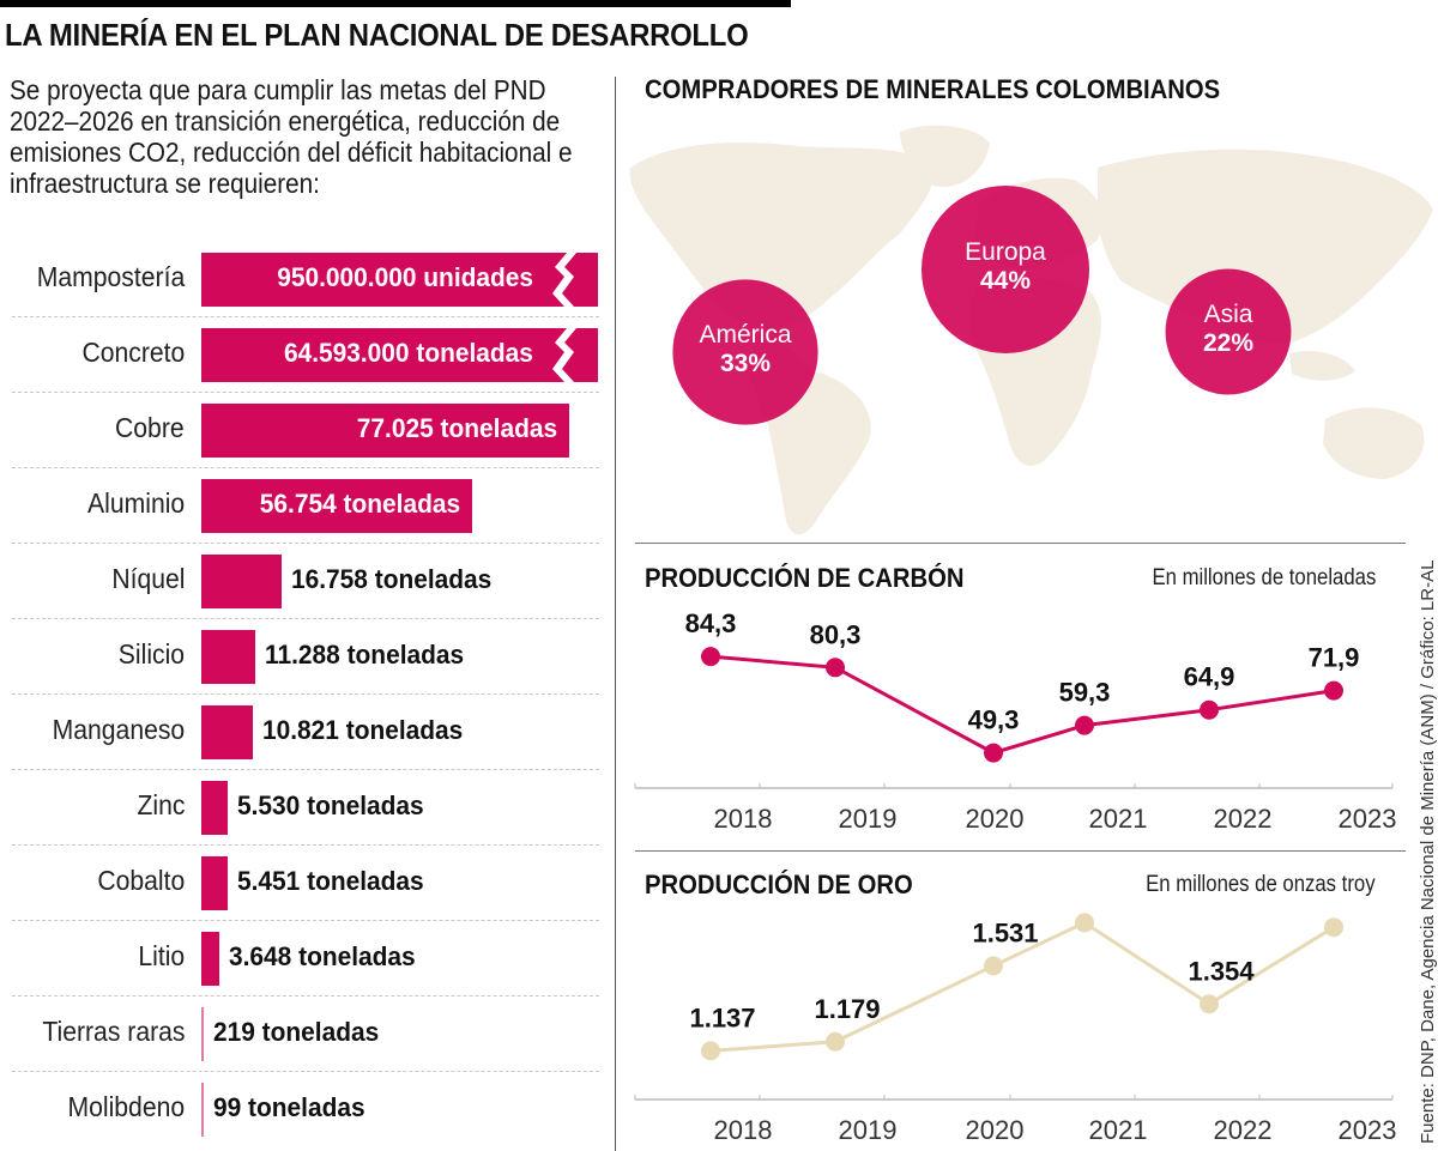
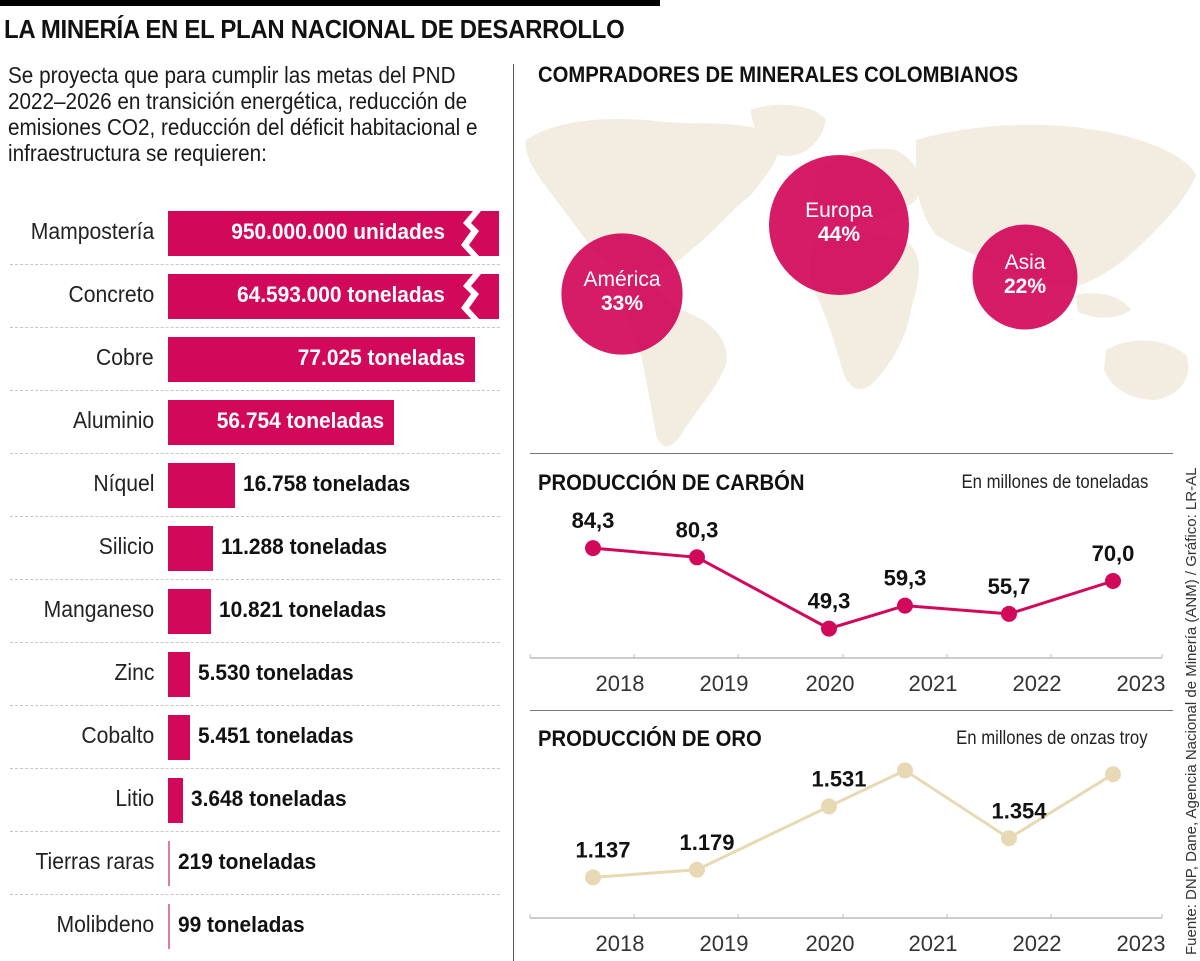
PRODUCCIÓN DE CARBÓN/2022: 64,9 -> 55,7
PRODUCCIÓN DE CARBÓN/2023: 71,9 -> 70,0
